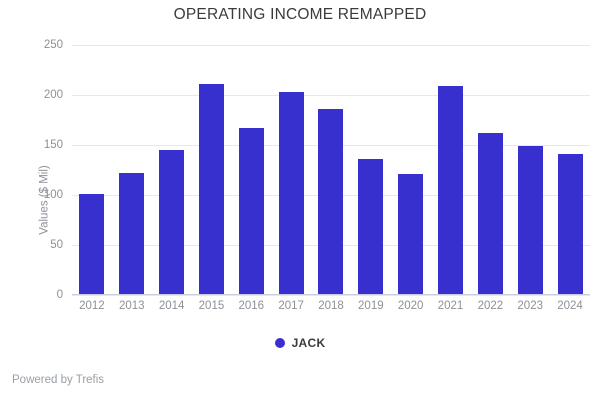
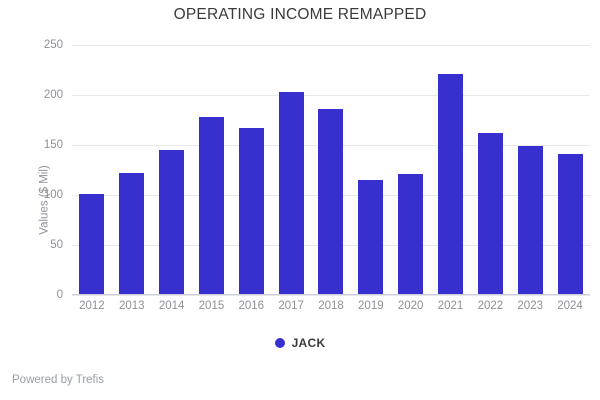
2015: 211 -> 178
2019: 136 -> 115
2021: 209 -> 221
